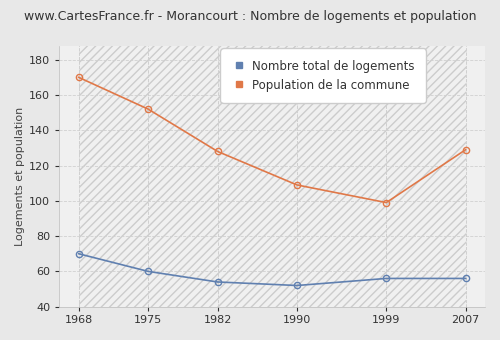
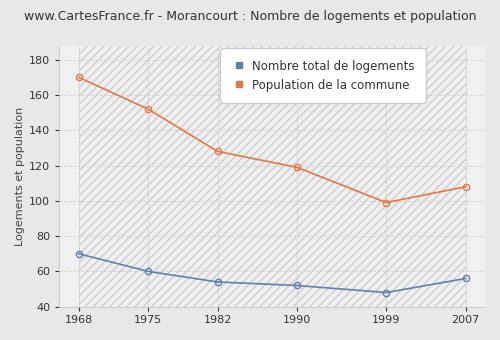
Population de la commune/1990: 109 -> 119
Nombre total de logements/1999: 56 -> 48
Population de la commune/2007: 129 -> 108
